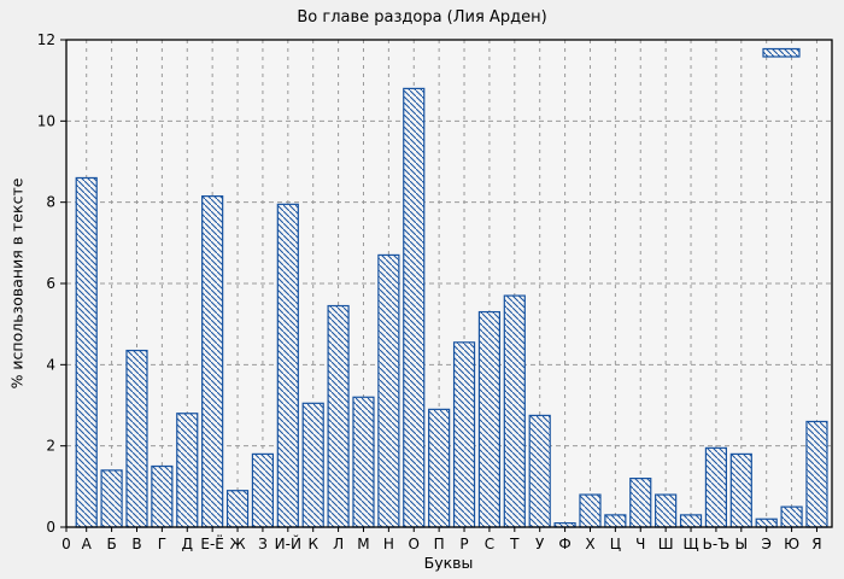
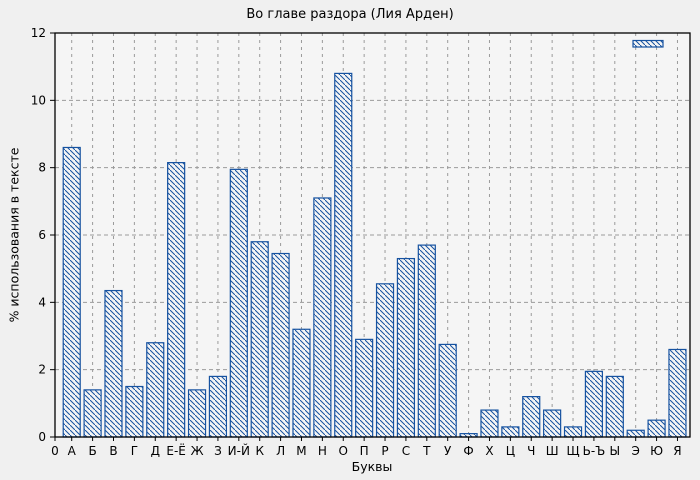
Ж: 0.9 -> 1.4
К: 3.0 -> 5.8
Н: 6.7 -> 7.1
